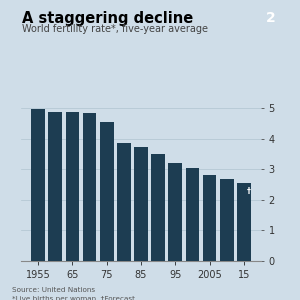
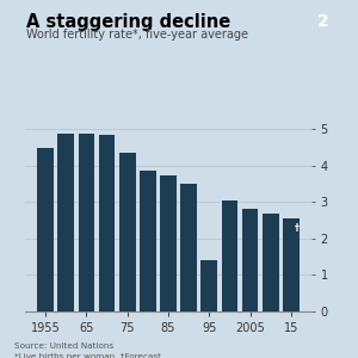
1955: 4.96 -> 4.50
75: 4.55 -> 4.35
95: 3.22 -> 1.40
